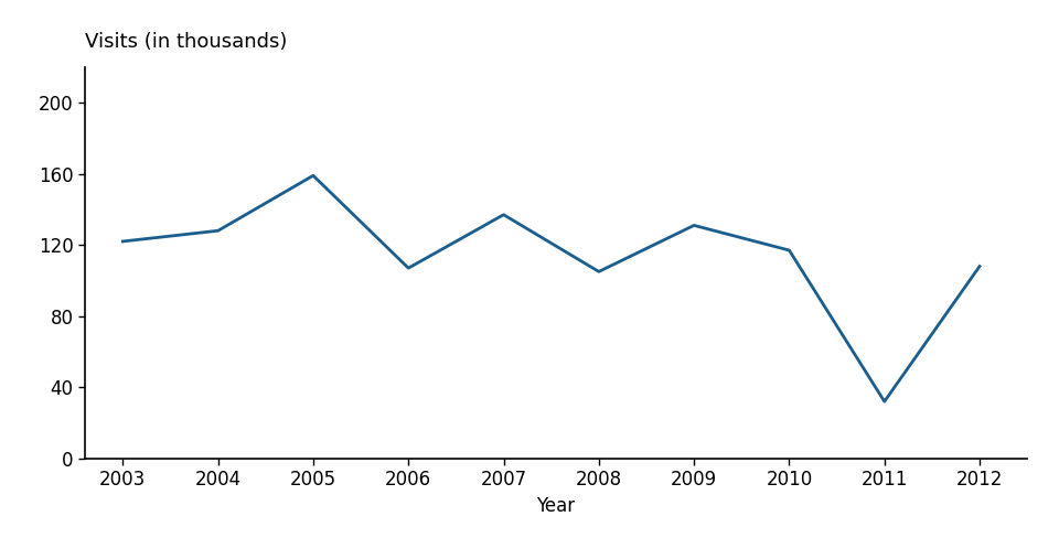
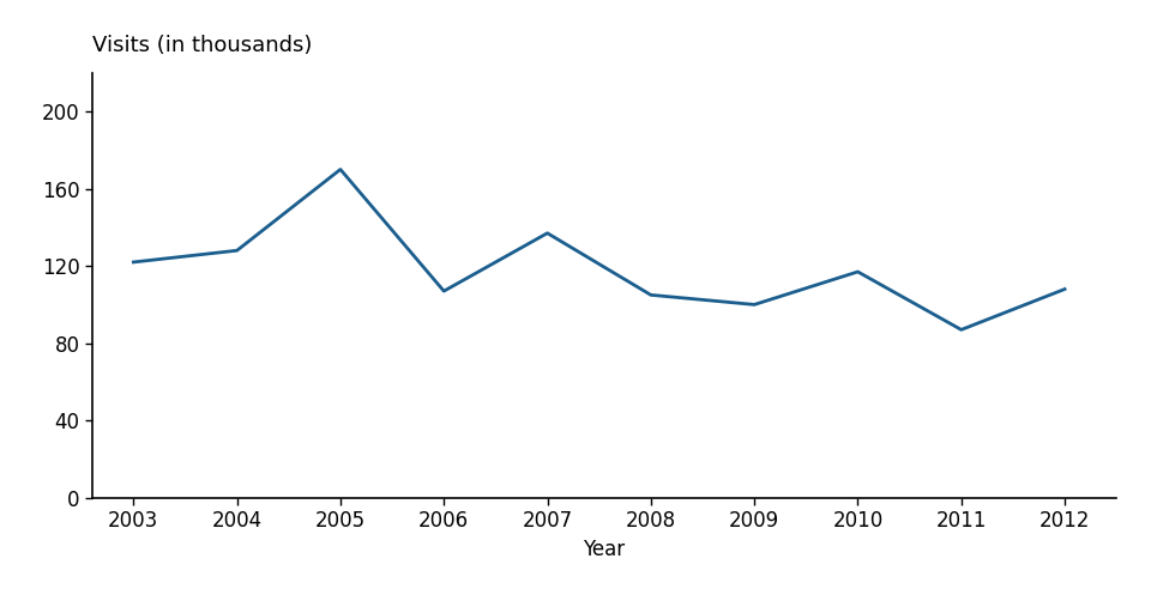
2005: 159 -> 170
2009: 131 -> 100
2011: 32 -> 87
